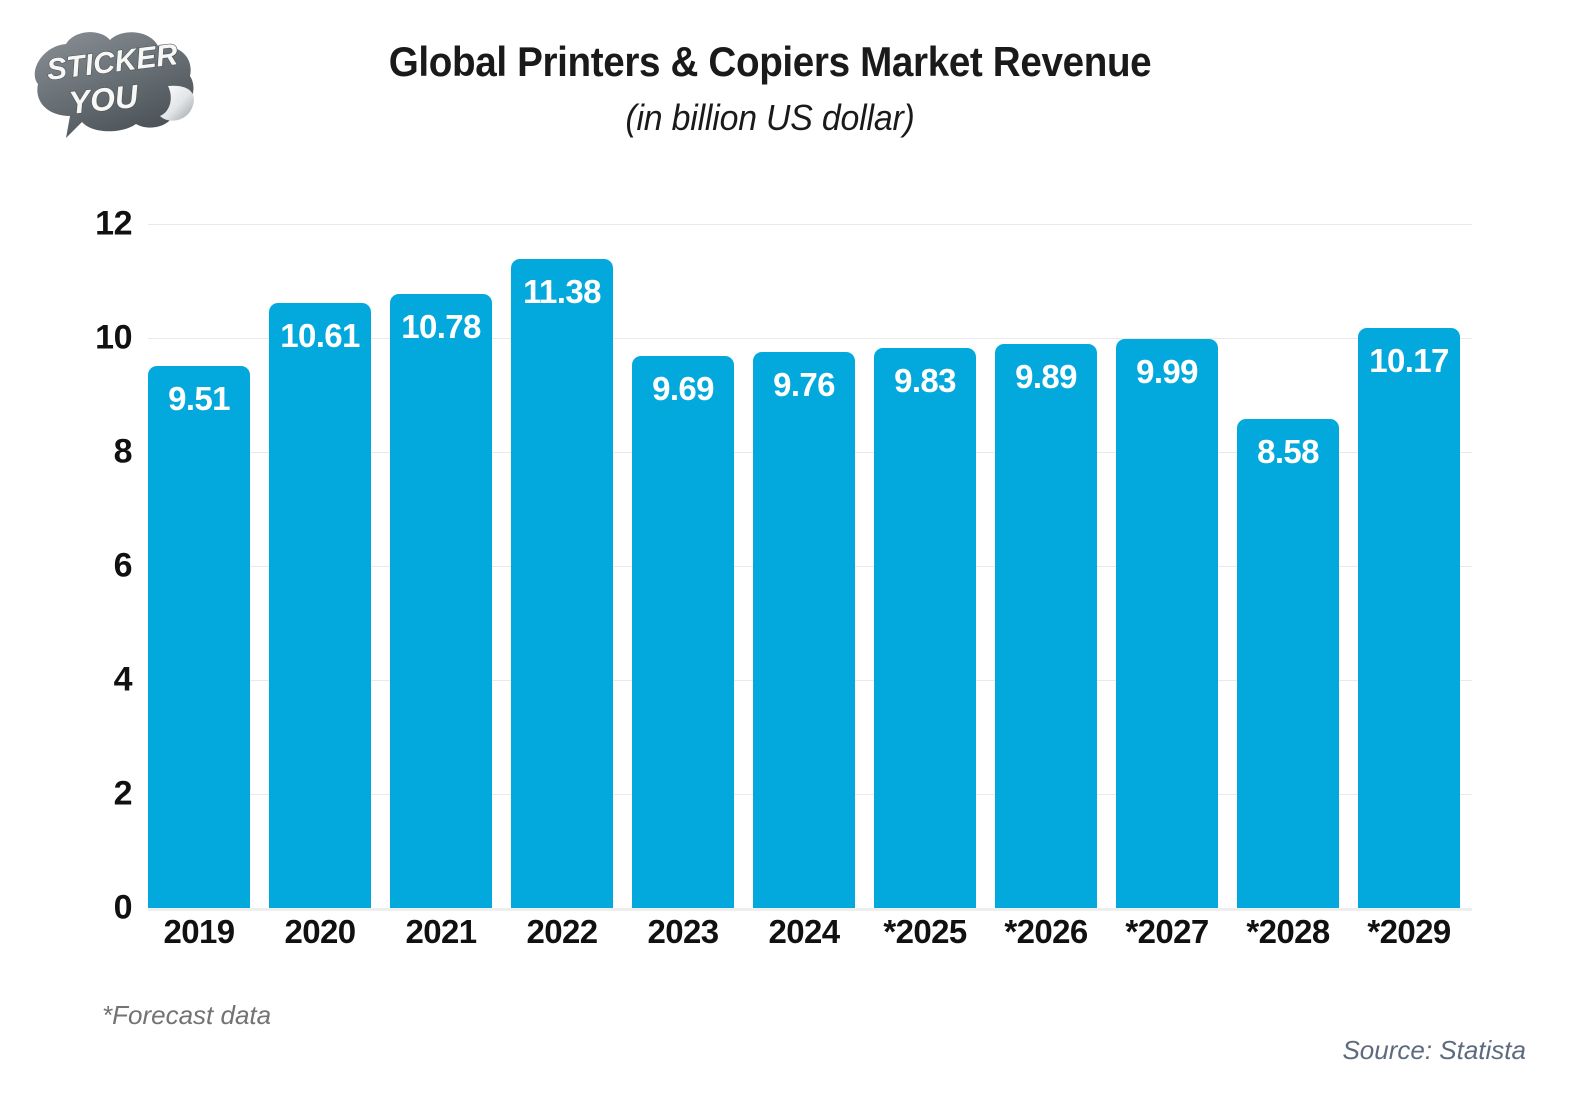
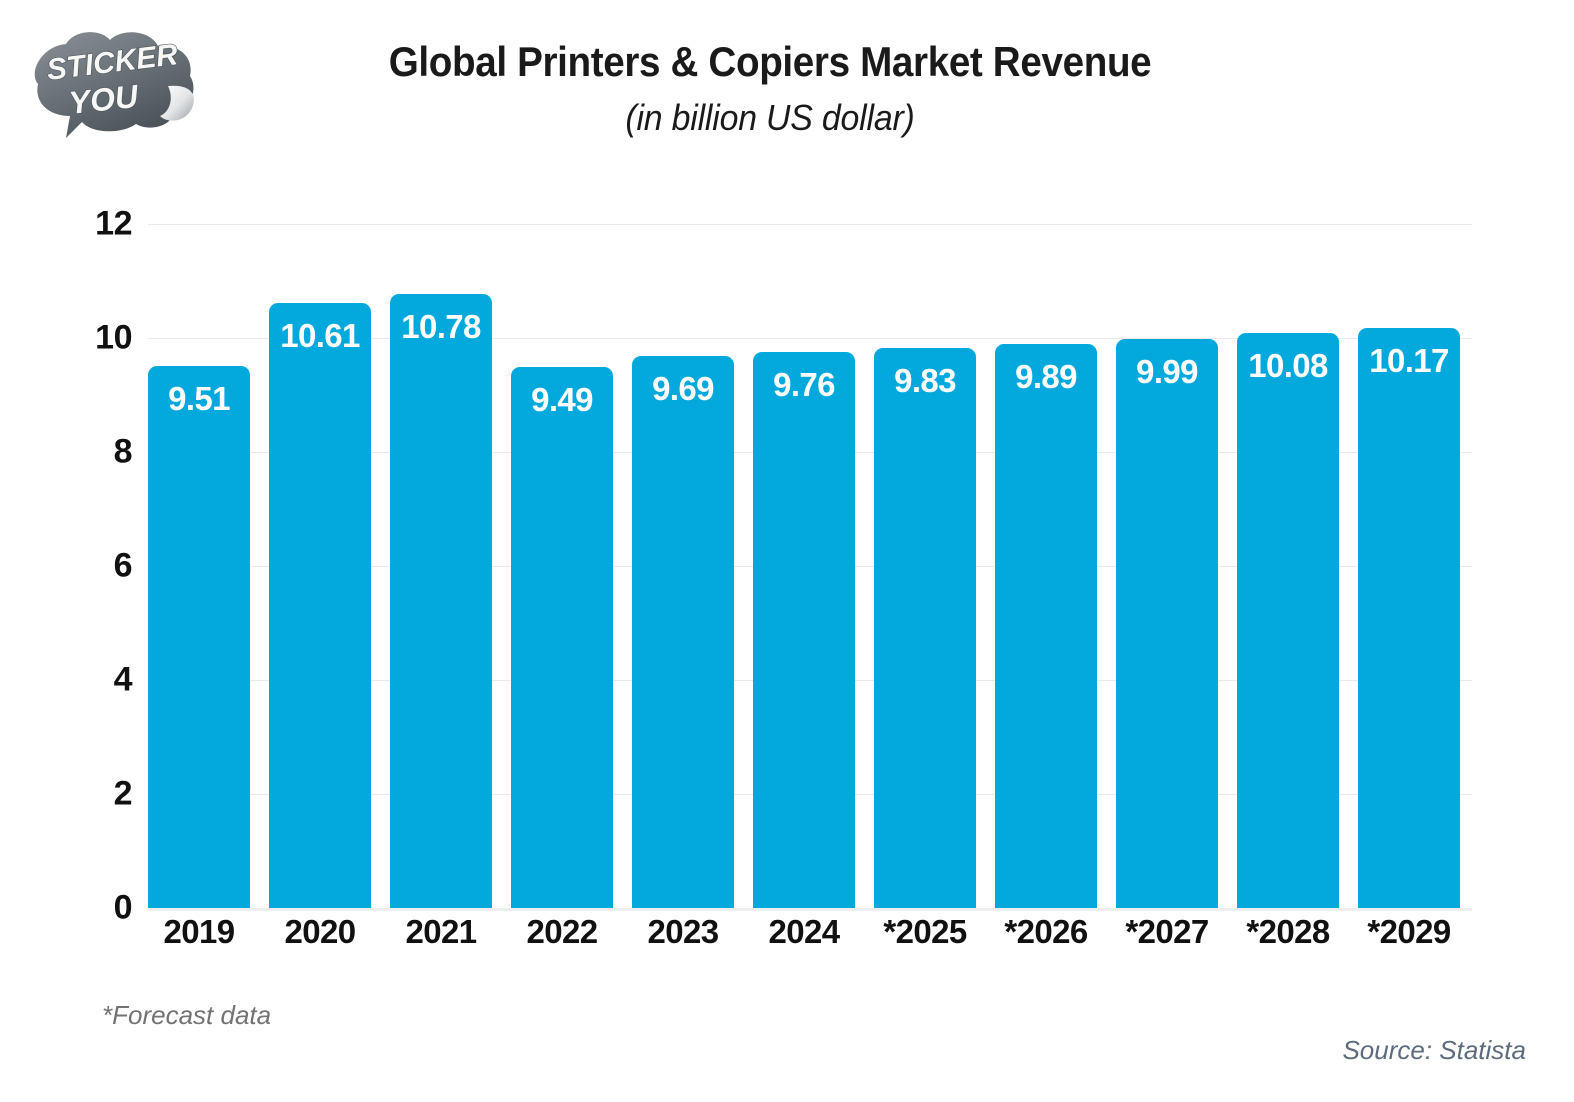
2022: 11.38 -> 9.49
*2028: 8.58 -> 10.08
